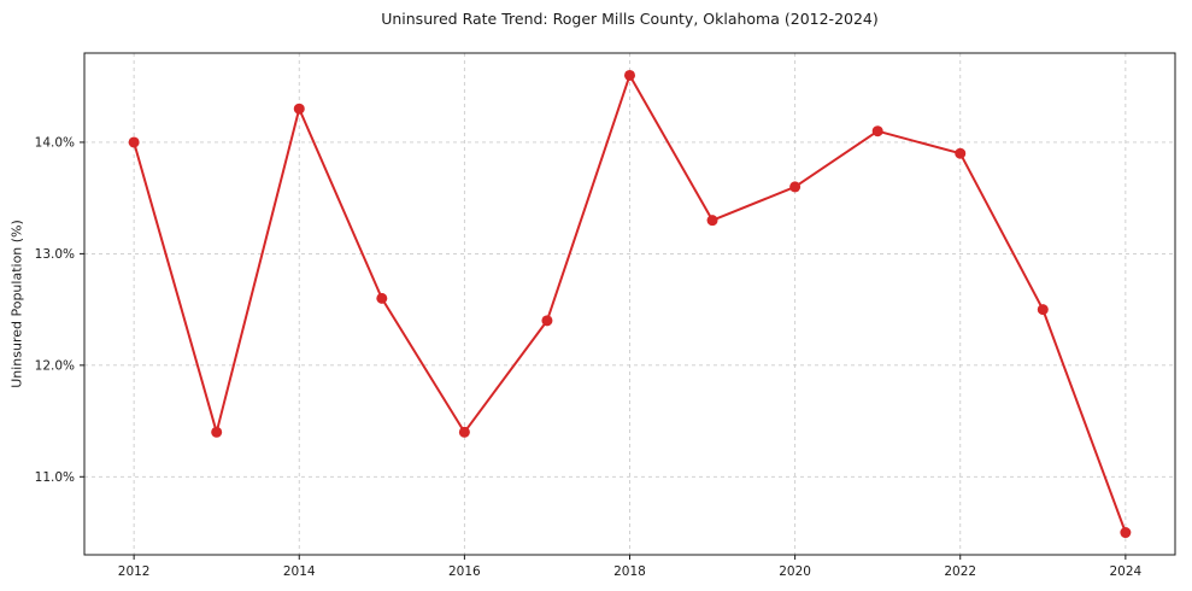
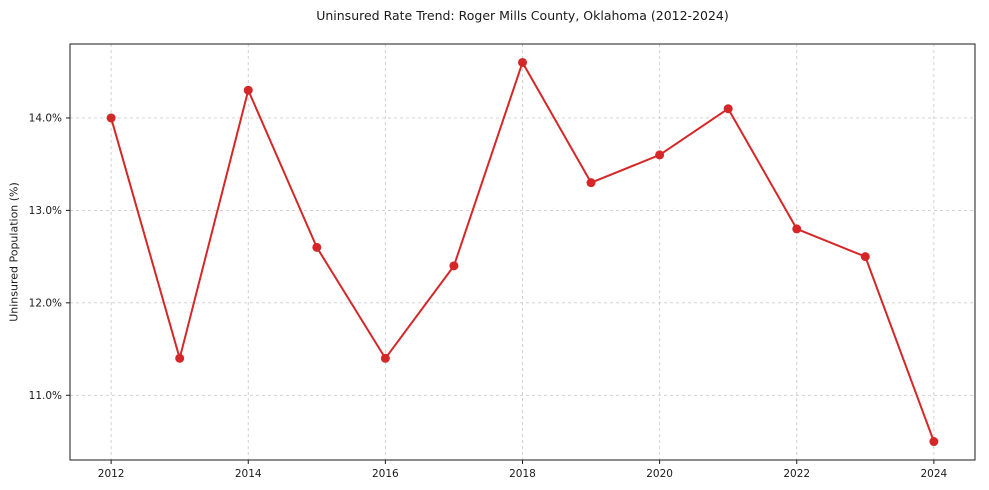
2022: 13.9% -> 12.8%
